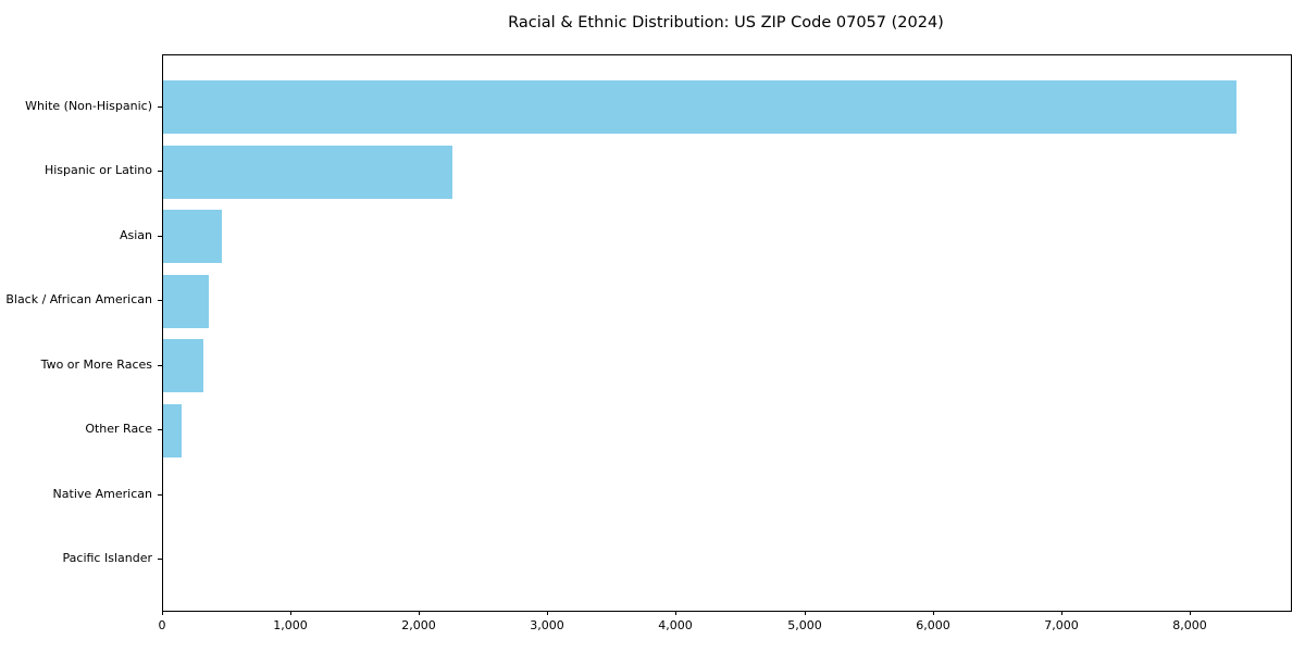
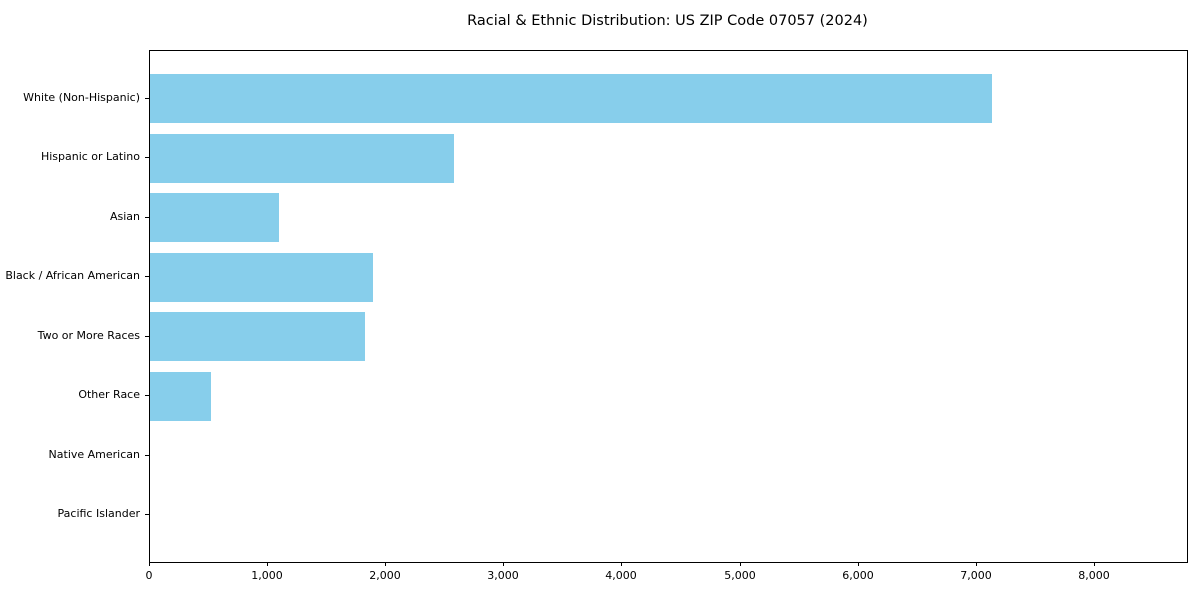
White (Non-Hispanic): 8360 -> 7130
Hispanic or Latino: 2250 -> 2570
Asian: 460 -> 1090
Black / African American: 360 -> 1890
Two or More Races: 320 -> 1820
Other Race: 140 -> 520
